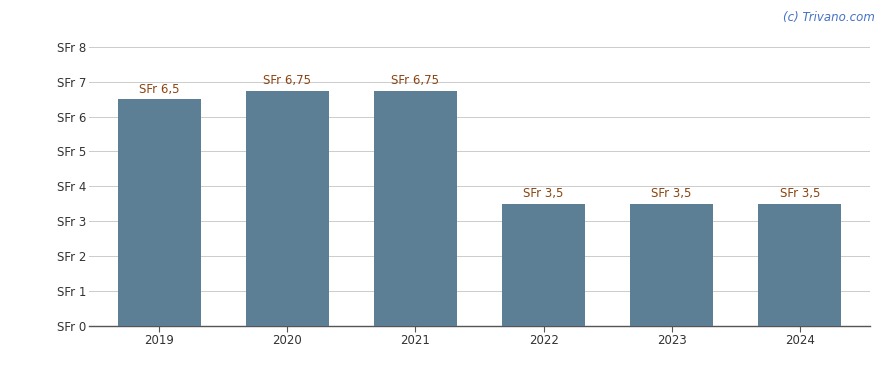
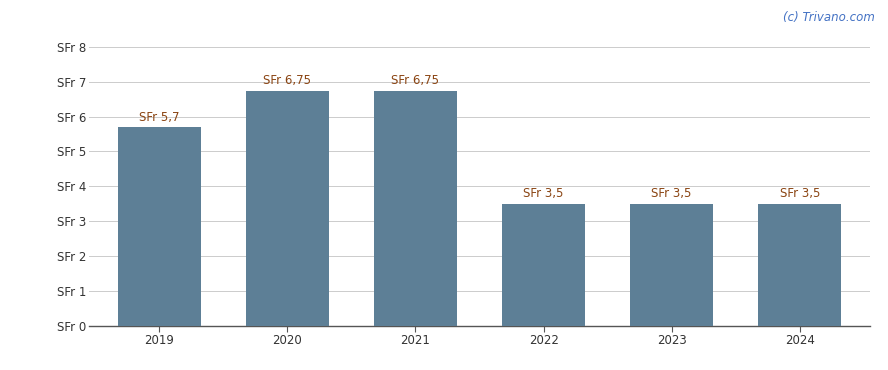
2019: 6,5 -> 5,7
